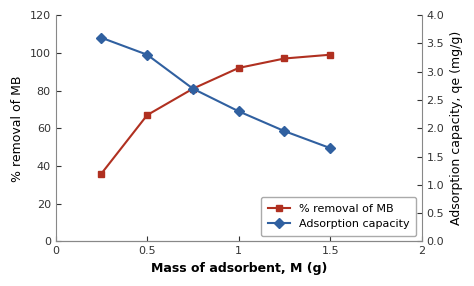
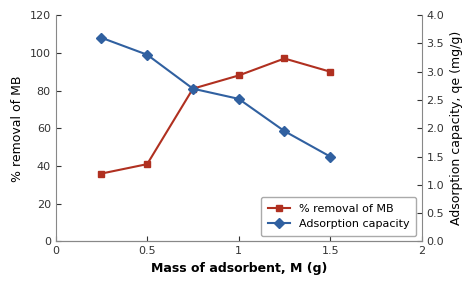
% removal of MB/0.5: 67 -> 41
% removal of MB/1: 92 -> 88
Adsorption capacity/1: 2.30 -> 2.52
% removal of MB/1.5: 99 -> 90
Adsorption capacity/1.5: 1.65 -> 1.50
